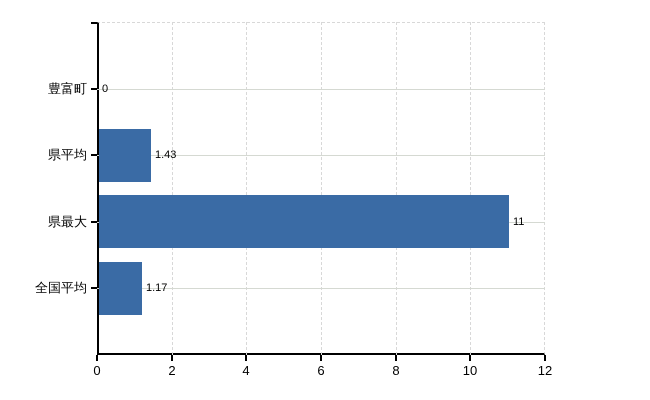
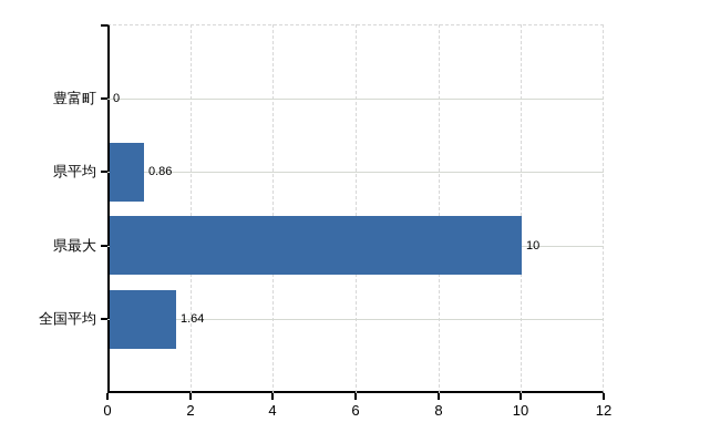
県平均: 1.43 -> 0.86
県最大: 11 -> 10
全国平均: 1.17 -> 1.64
